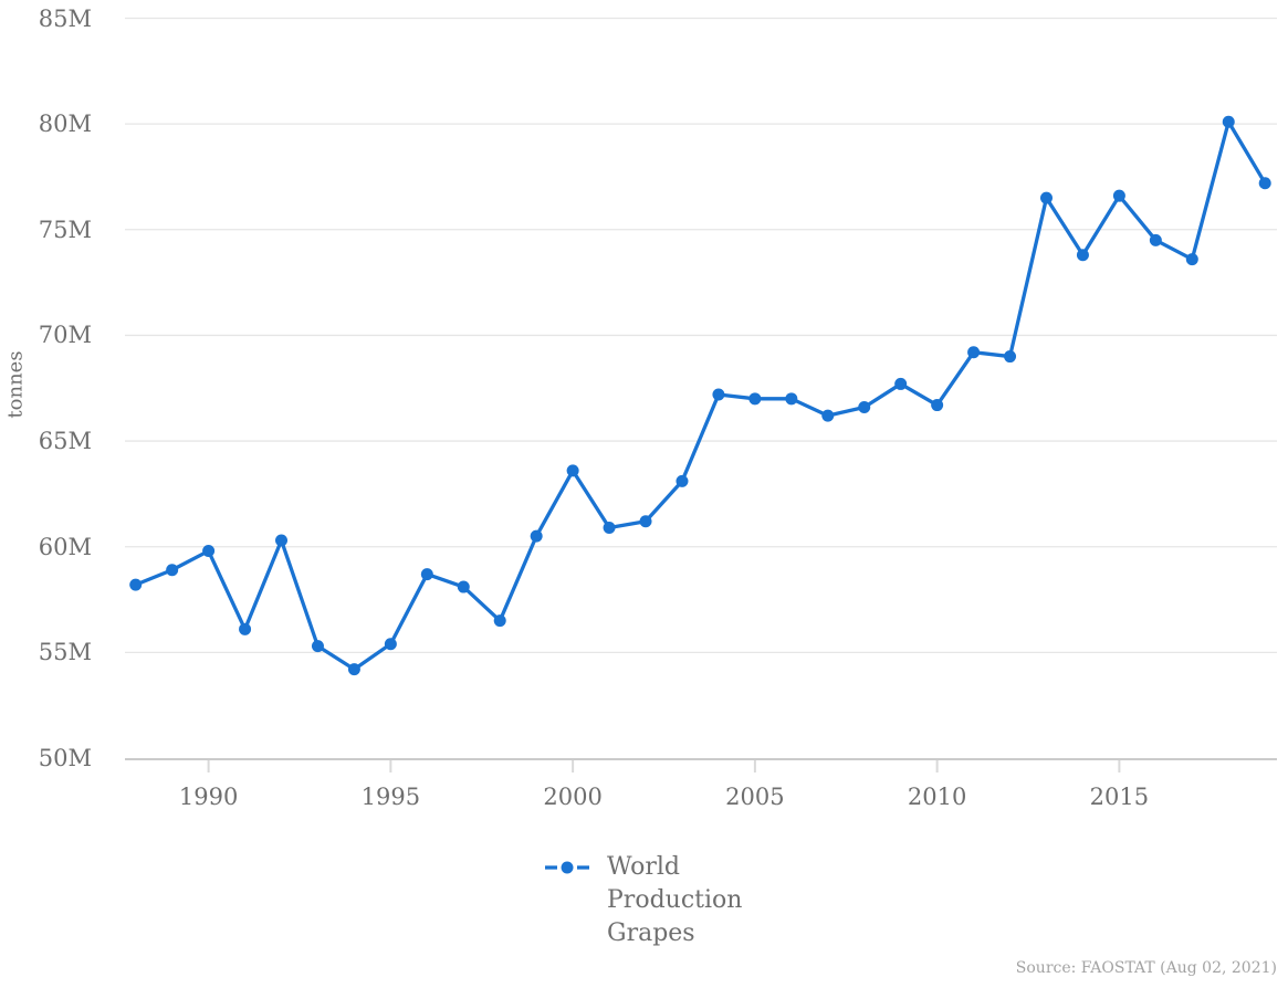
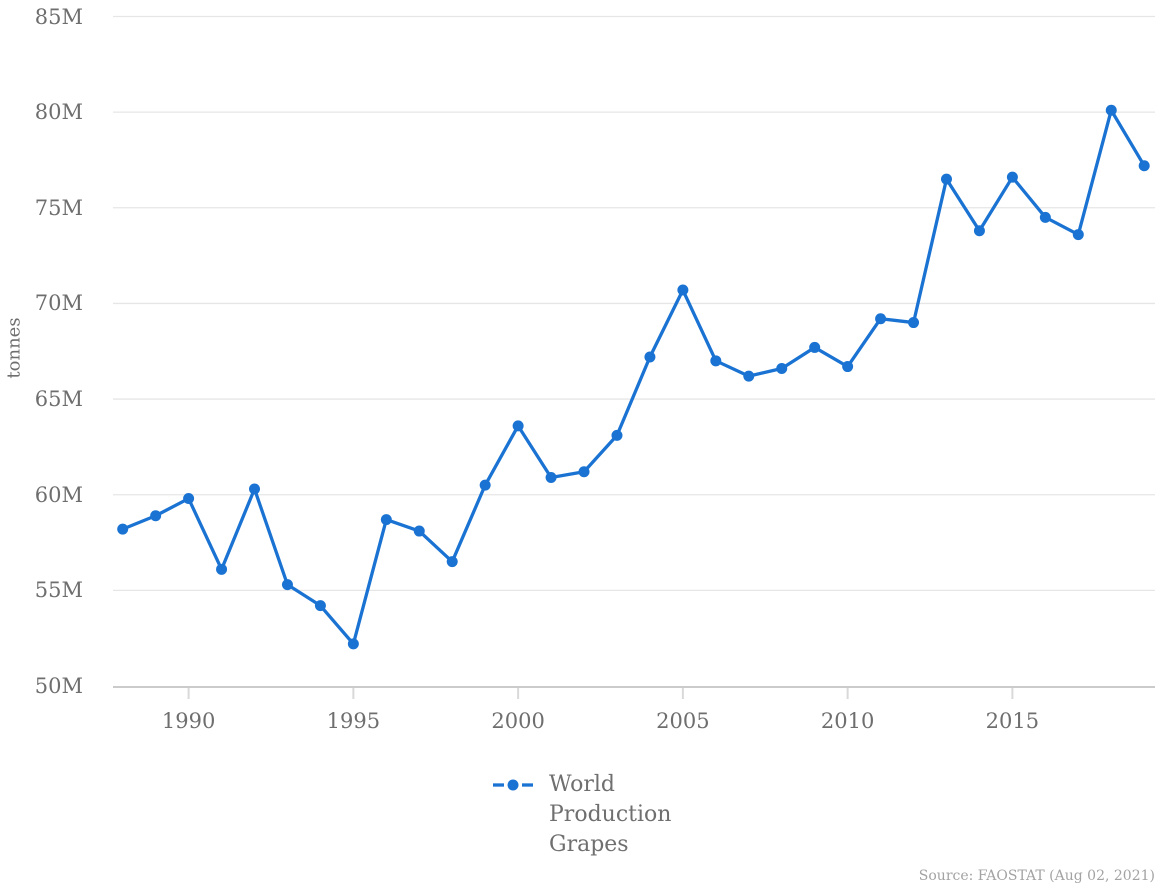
1995: 55.4M -> 52.2M
2005: 67.0M -> 70.7M
